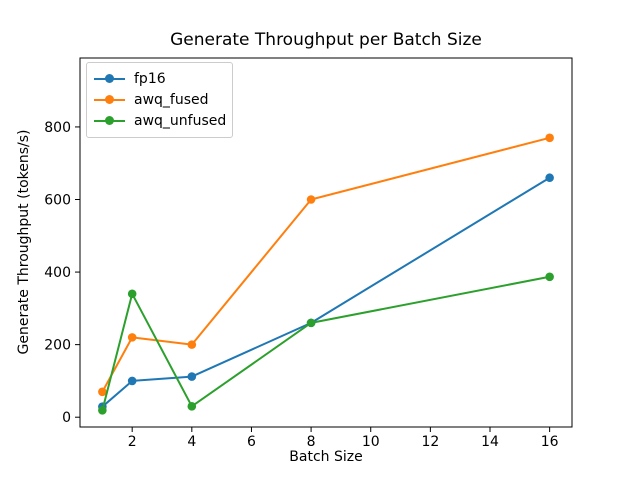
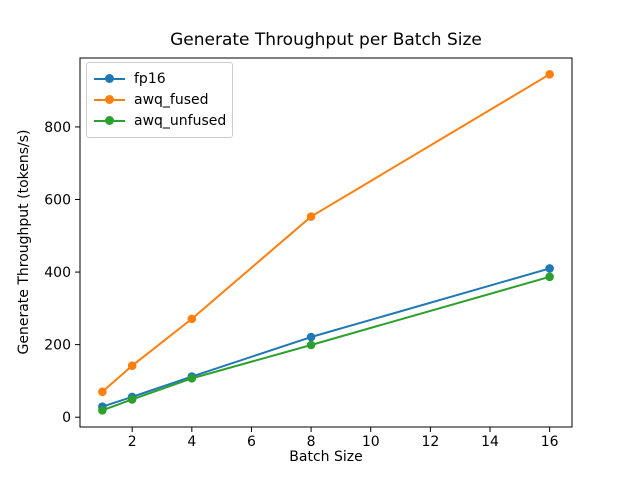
fp16/2: 100 -> 60
awq_fused/2: 220 -> 140
awq_unfused/2: 340 -> 50
awq_fused/4: 200 -> 270
awq_unfused/4: 30 -> 110
fp16/8: 260 -> 220
awq_fused/8: 600 -> 550
awq_unfused/8: 260 -> 200
fp16/16: 660 -> 410
awq_fused/16: 770 -> 940
